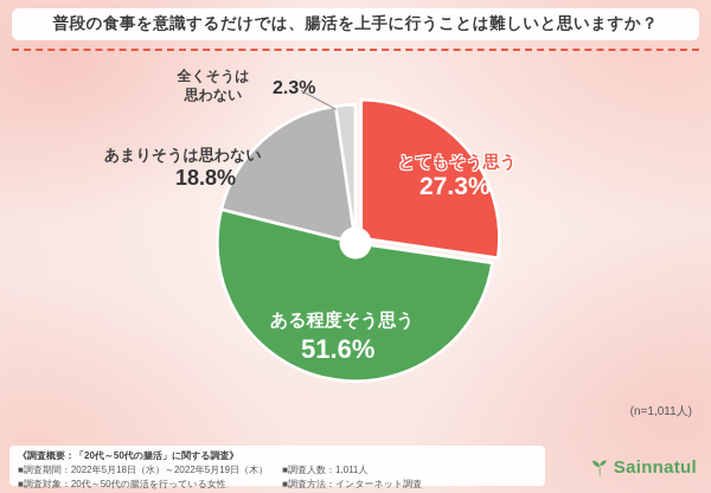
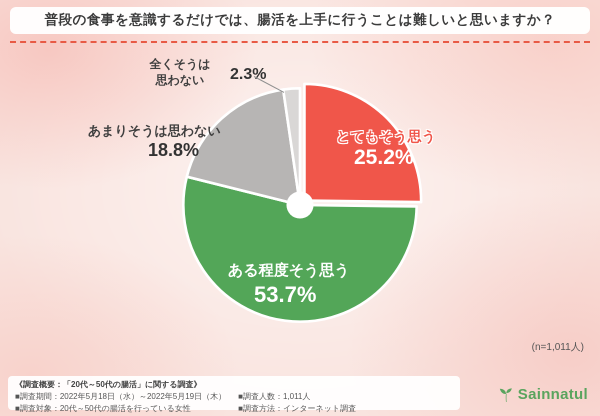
とてもそう思う: 27.3% -> 25.2%
ある程度そう思う: 51.6% -> 53.7%
